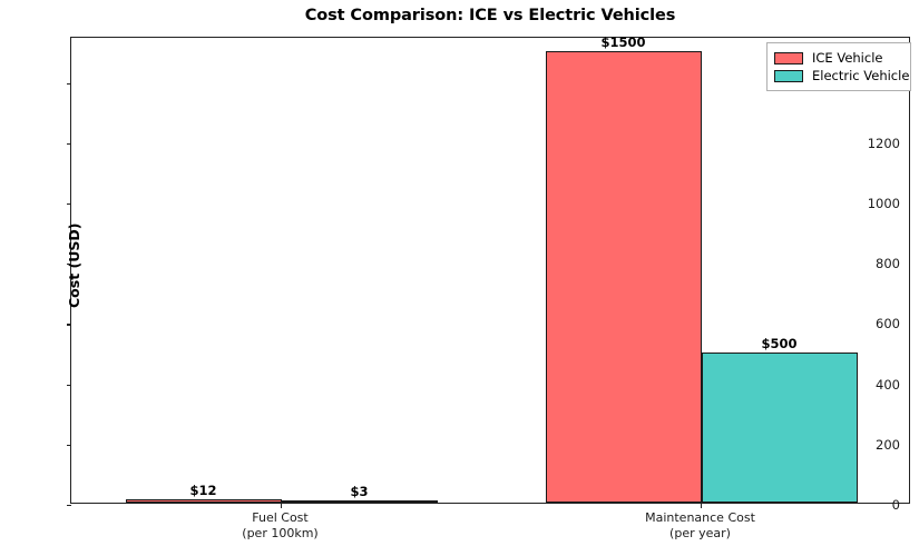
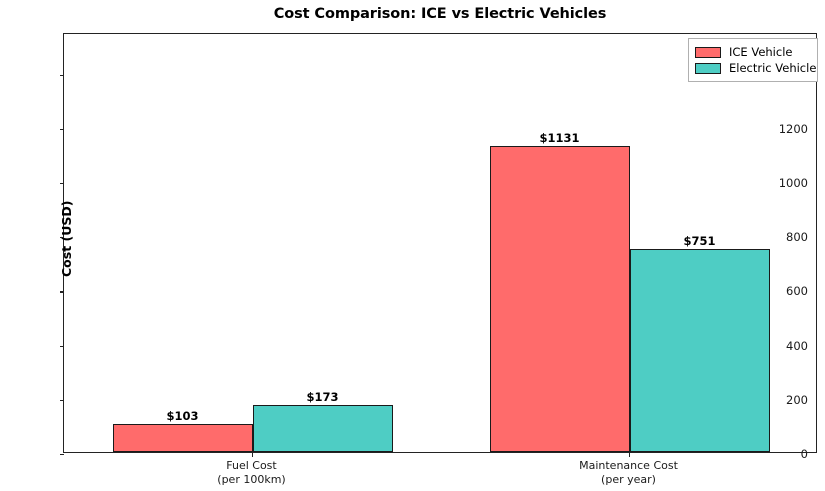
ICE Vehicle/Fuel Cost (per 100km): $12 -> $103
Electric Vehicle/Fuel Cost (per 100km): $3 -> $173
ICE Vehicle/Maintenance Cost (per year): $1500 -> $1131
Electric Vehicle/Maintenance Cost (per year): $500 -> $751
